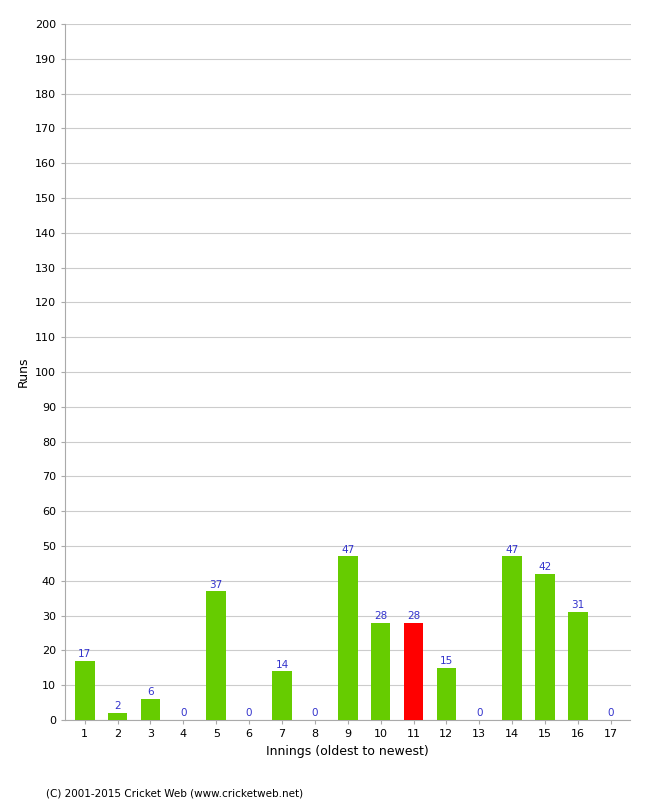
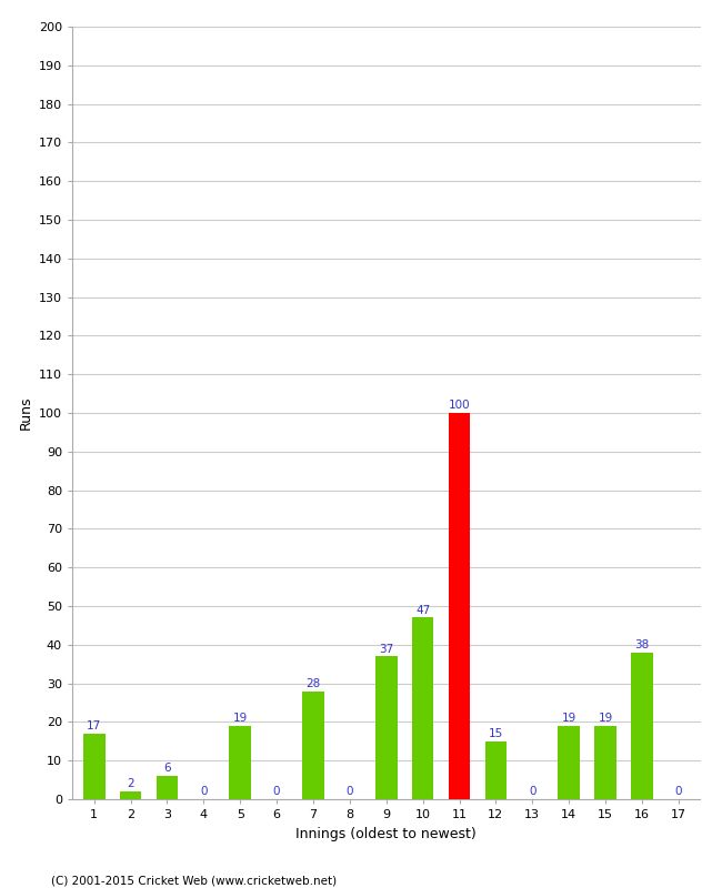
5: 37 -> 19
7: 14 -> 28
9: 47 -> 37
10: 28 -> 47
11: 28 -> 100
14: 47 -> 19
15: 42 -> 19
16: 31 -> 38
